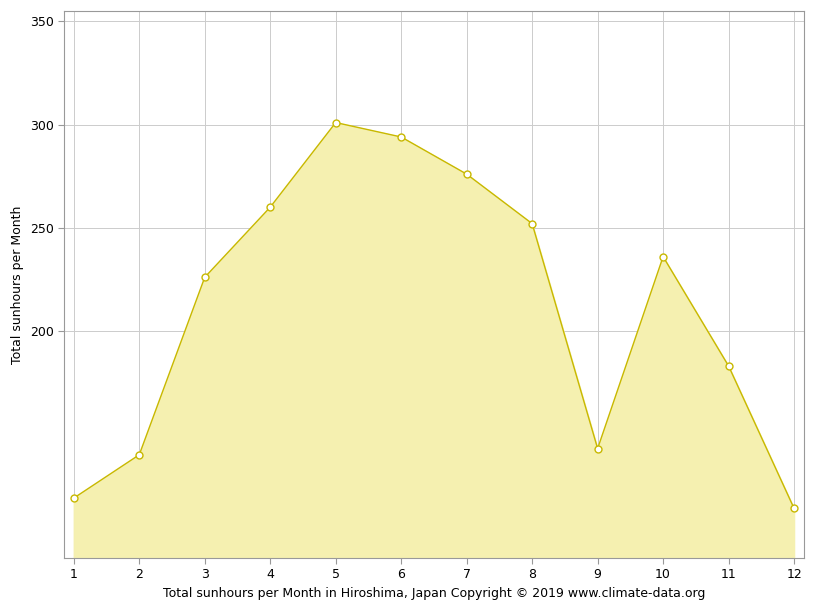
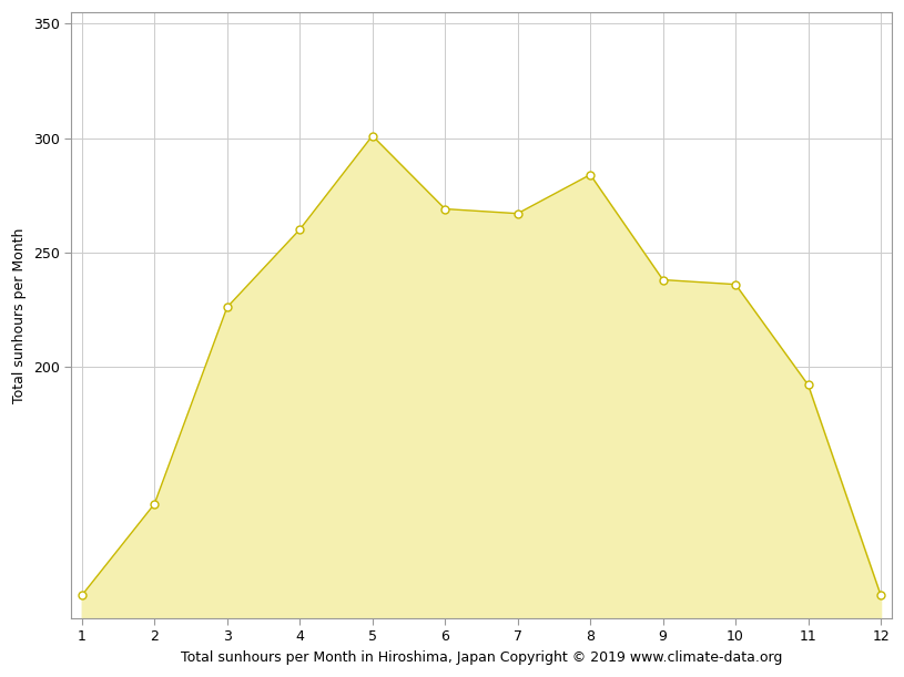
1: 119 -> 100
6: 294 -> 269
7: 276 -> 267
8: 252 -> 284
9: 143 -> 238
11: 183 -> 192
12: 114 -> 100
